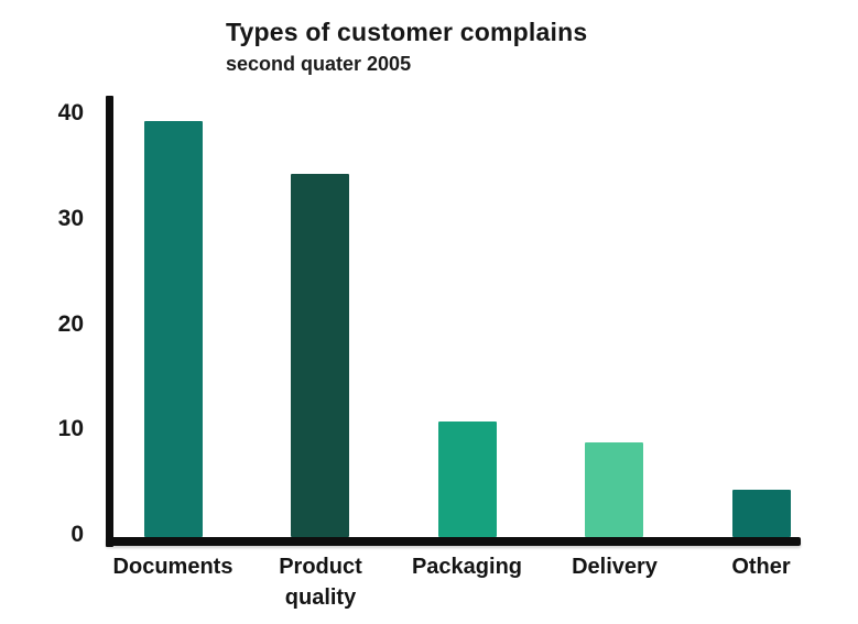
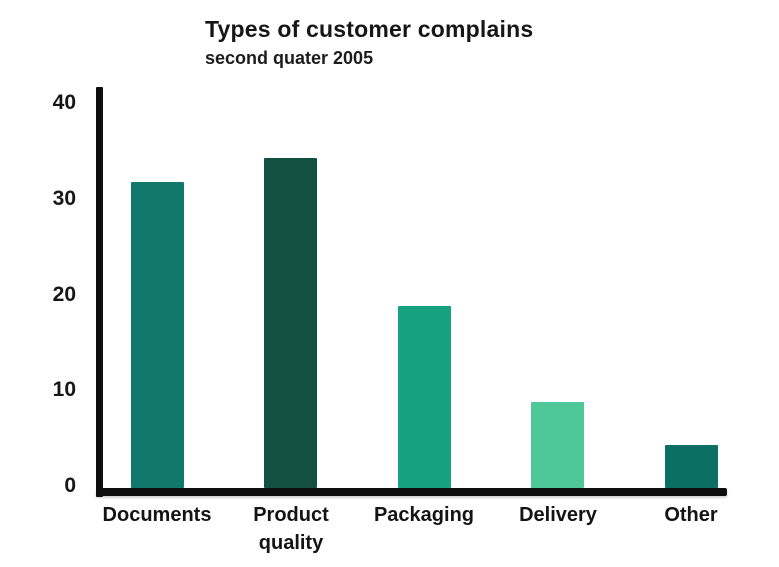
Documents: 40 -> 32
Packaging: 11 -> 19
